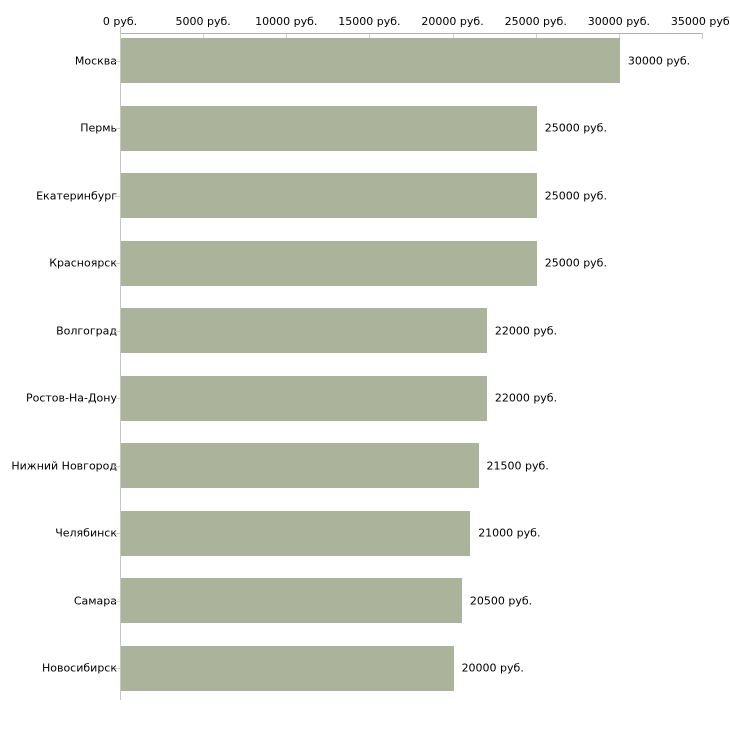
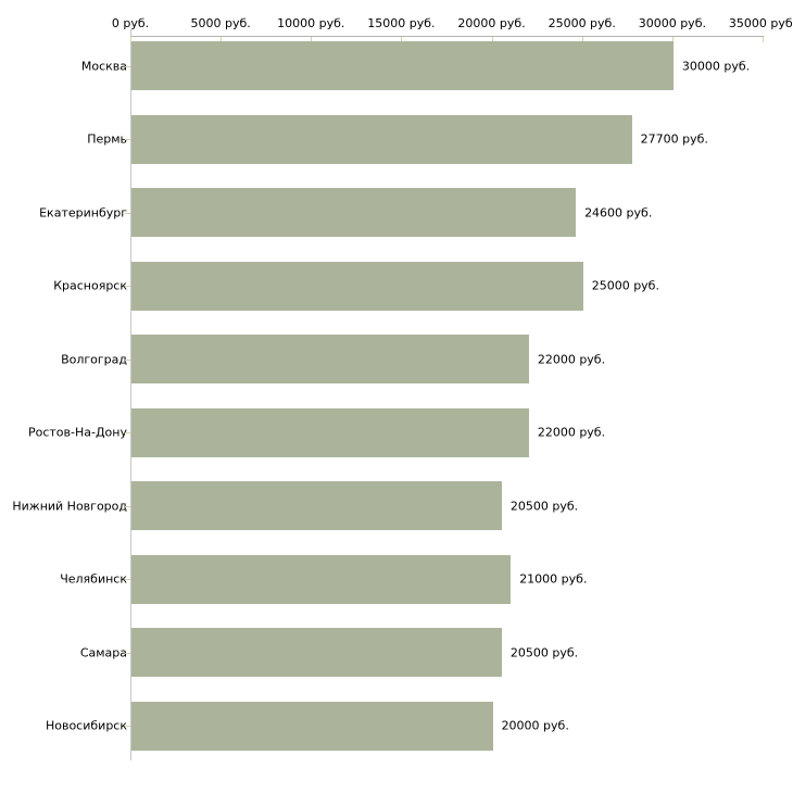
Пермь: 25000 -> 27700
Екатеринбург: 25000 -> 24600
Нижний Новгород: 21500 -> 20500
